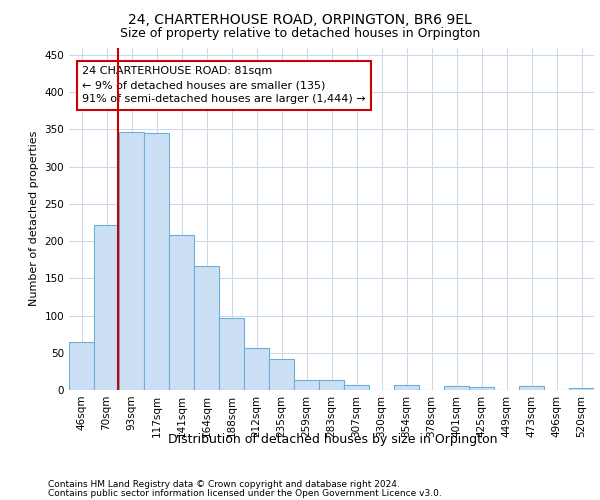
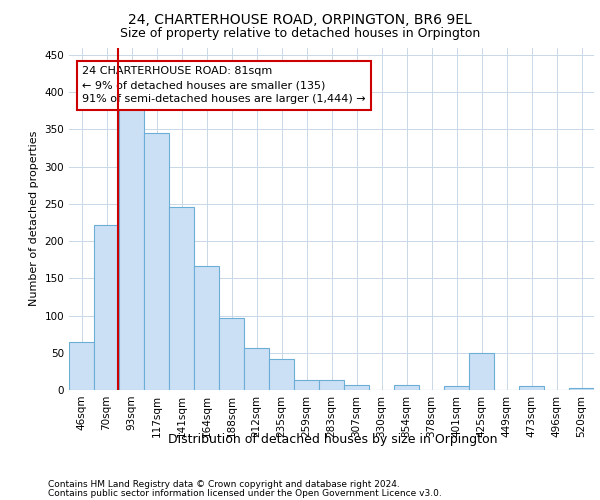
93sqm: 346 -> 380
141sqm: 208 -> 246
425sqm: 4 -> 50
